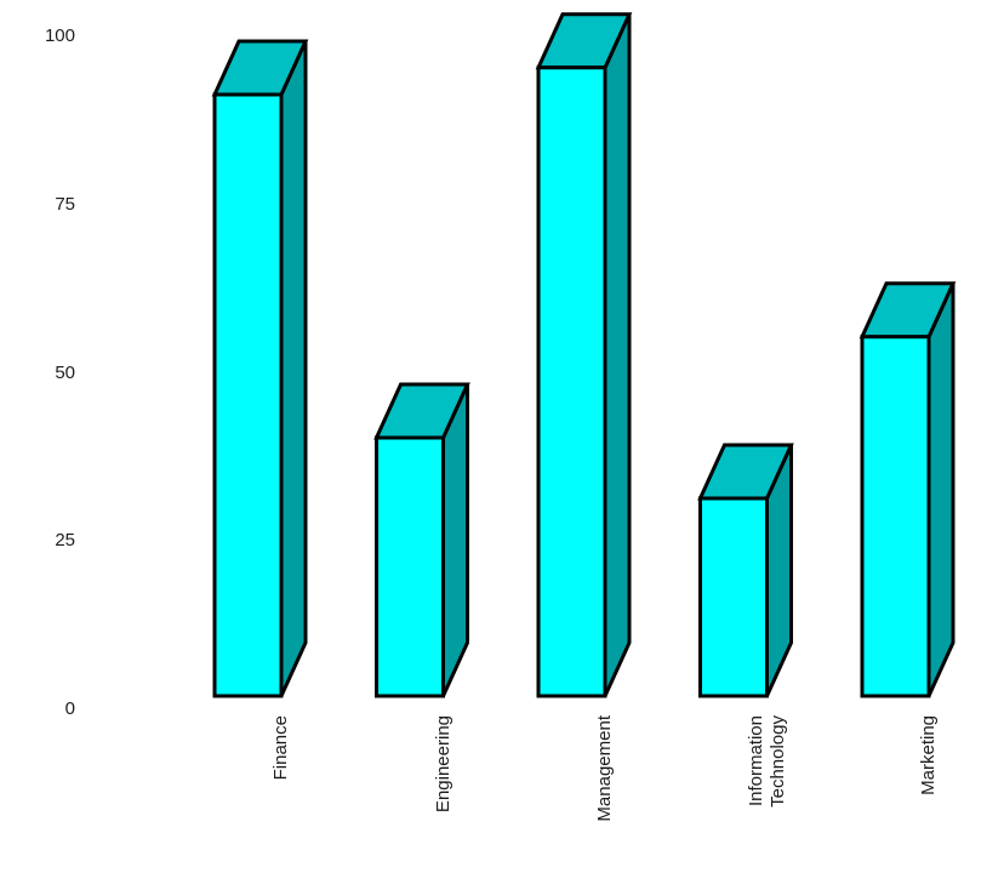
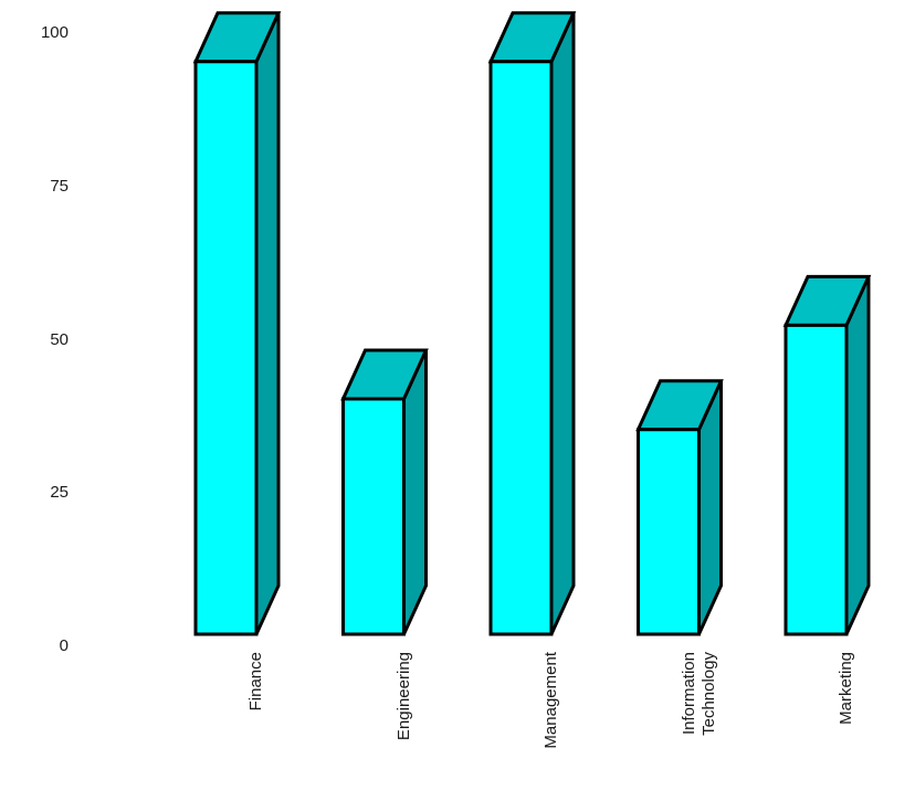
Finance: 91 -> 95
Information Technology: 31 -> 35
Marketing: 55 -> 52
